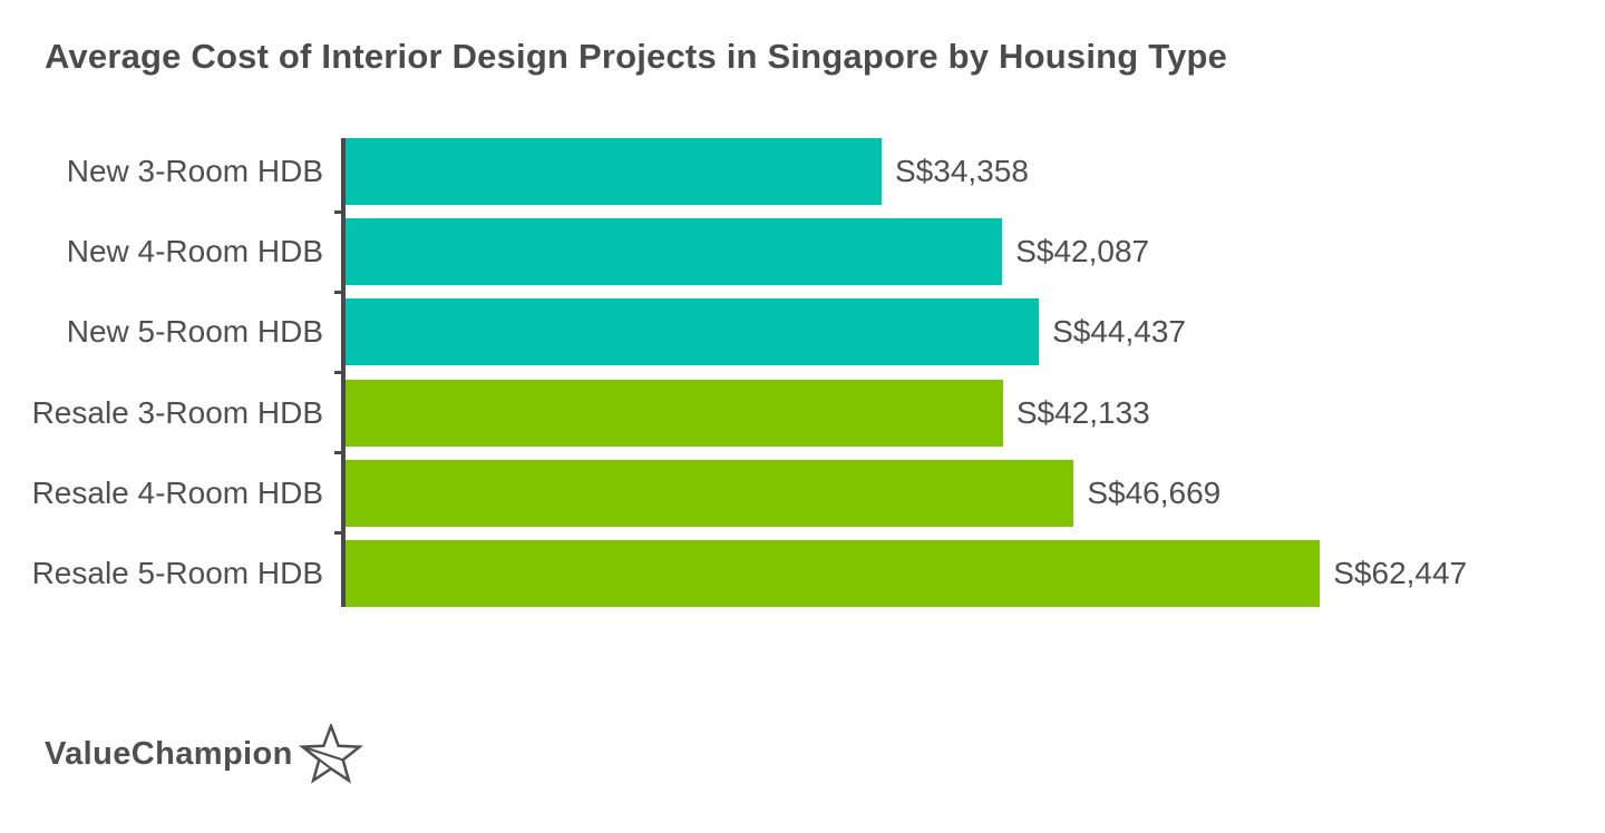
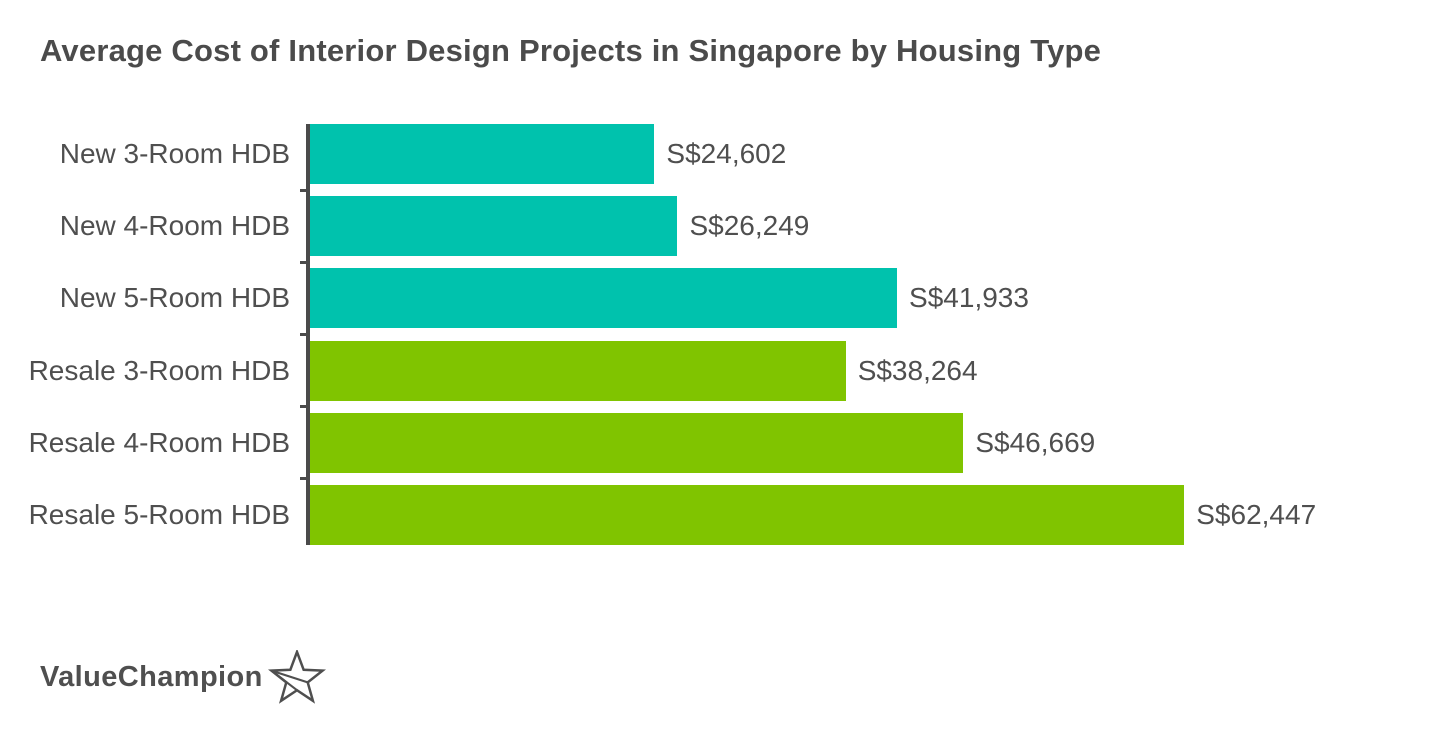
New 3-Room HDB: 34,358 -> 24,602
New 4-Room HDB: 42,087 -> 26,249
New 5-Room HDB: 44,437 -> 41,933
Resale 3-Room HDB: 42,133 -> 38,264
